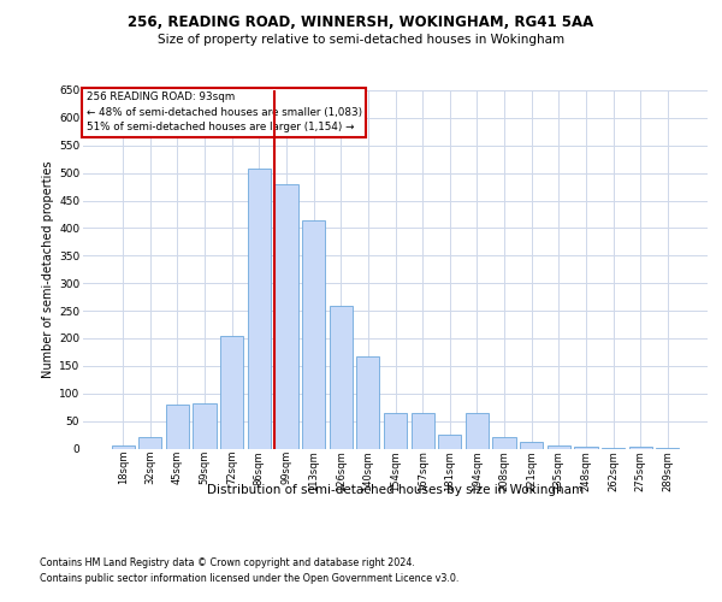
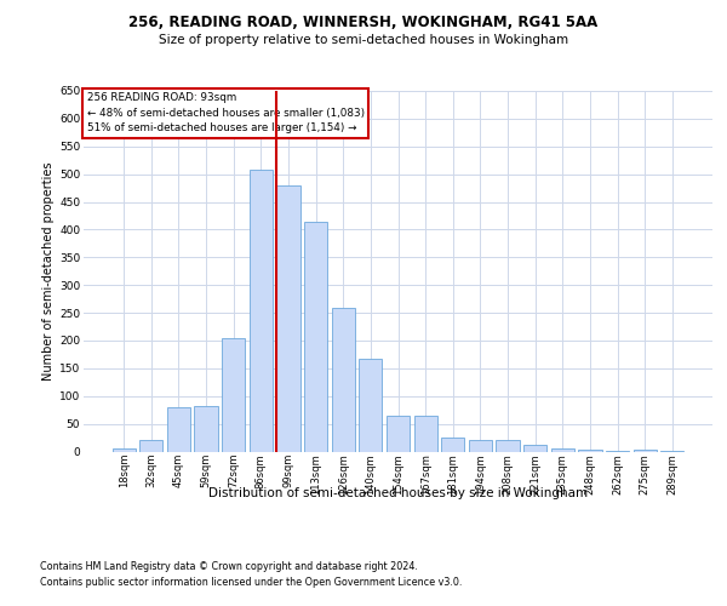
194sqm: 65 -> 20
